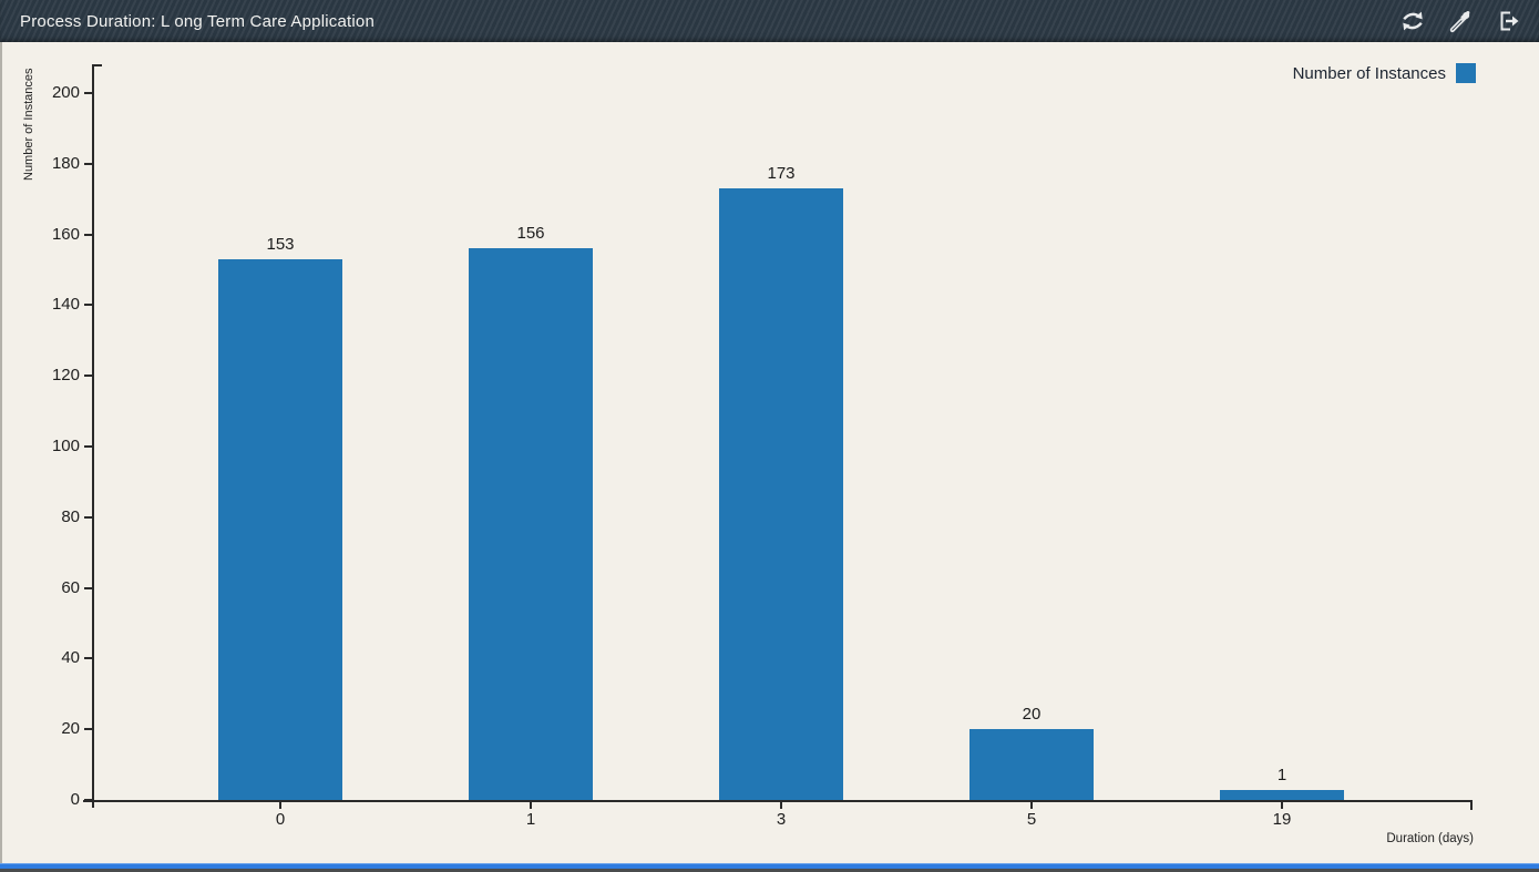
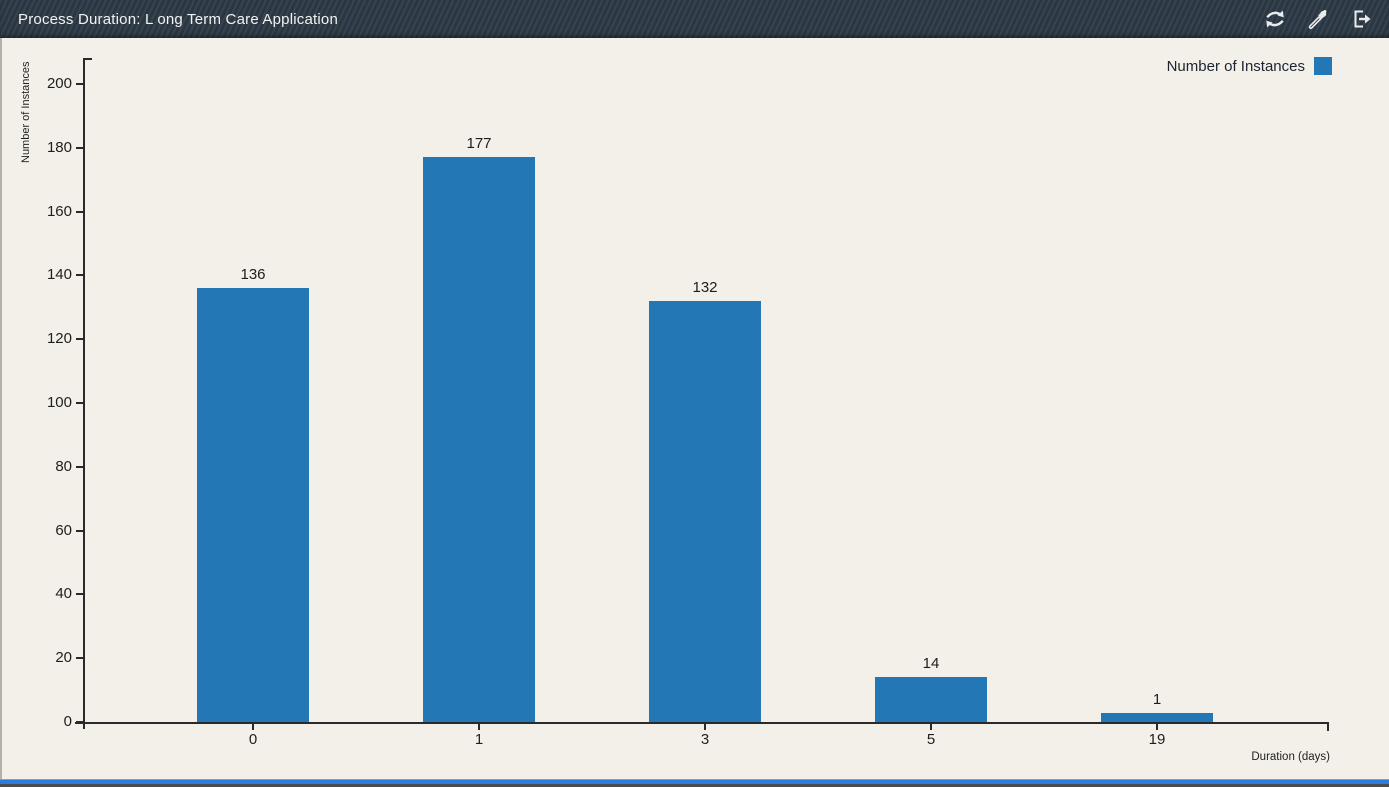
0: 153 -> 136
1: 156 -> 177
3: 173 -> 132
5: 20 -> 14
